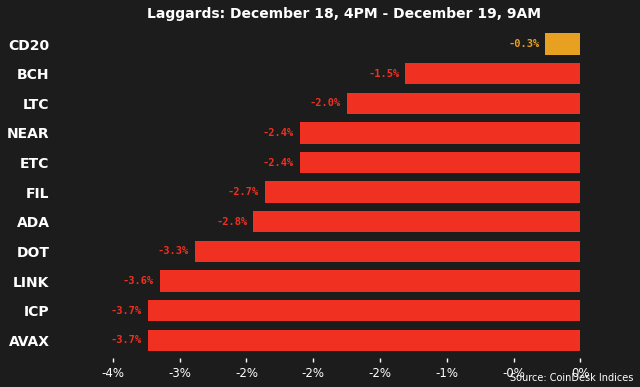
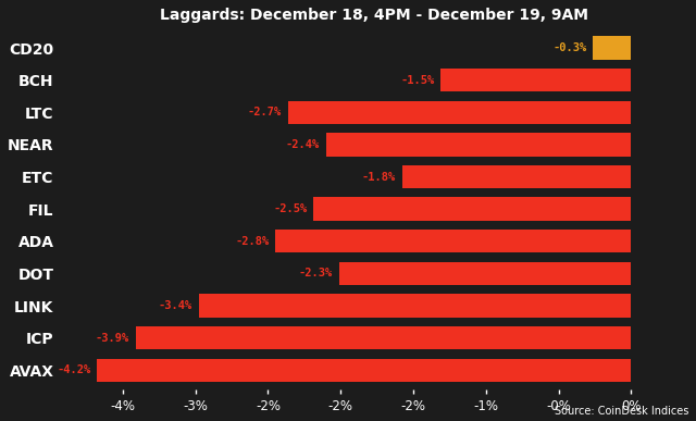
LTC: -2.0% -> -2.7%
ETC: -2.4% -> -1.8%
FIL: -2.7% -> -2.5%
DOT: -3.3% -> -2.3%
LINK: -3.6% -> -3.4%
ICP: -3.7% -> -3.9%
AVAX: -3.7% -> -4.2%
